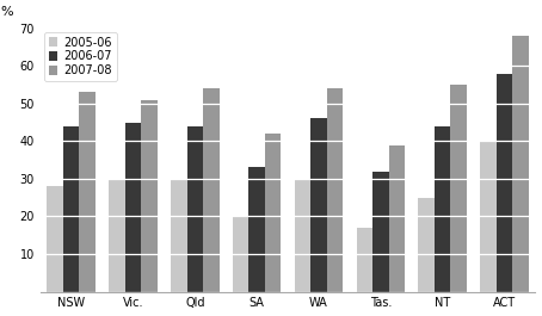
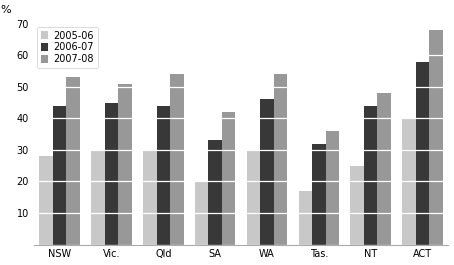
2007-08/Tas.: 39 -> 36
2007-08/NT: 55 -> 48
